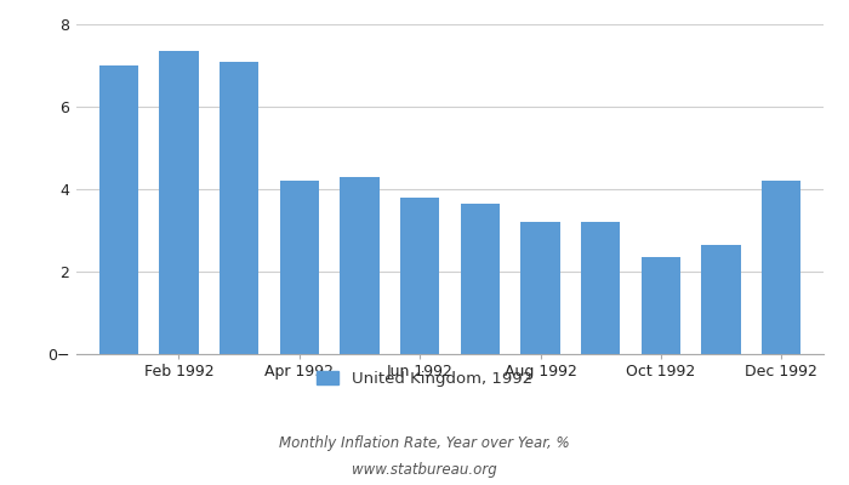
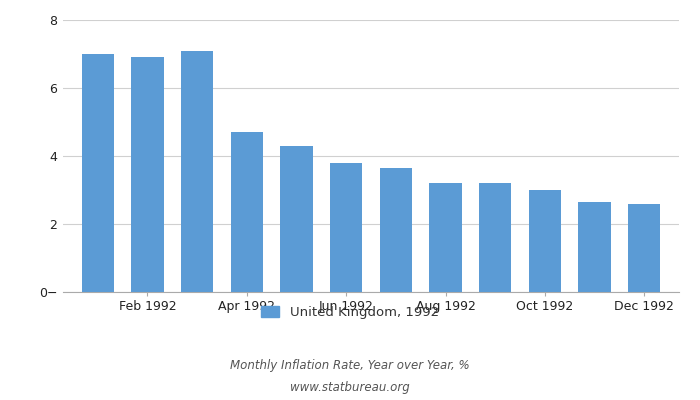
Feb 1992: 7.35 -> 6.90
Apr 1992: 4.20 -> 4.70
Oct 1992: 2.35 -> 3.00
Dec 1992: 4.20 -> 2.60
